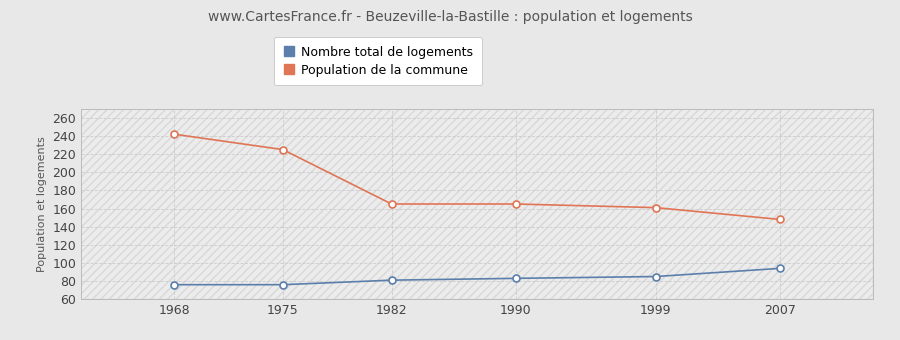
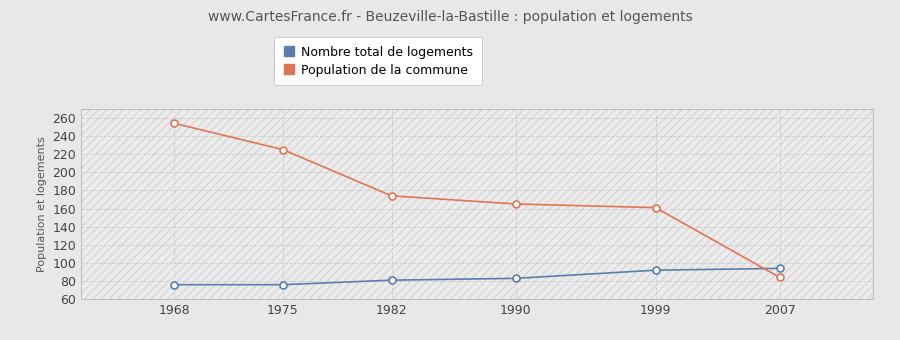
Population de la commune/1968: 242 -> 254
Population de la commune/1982: 165 -> 174
Nombre total de logements/1999: 85 -> 92
Population de la commune/2007: 148 -> 84
